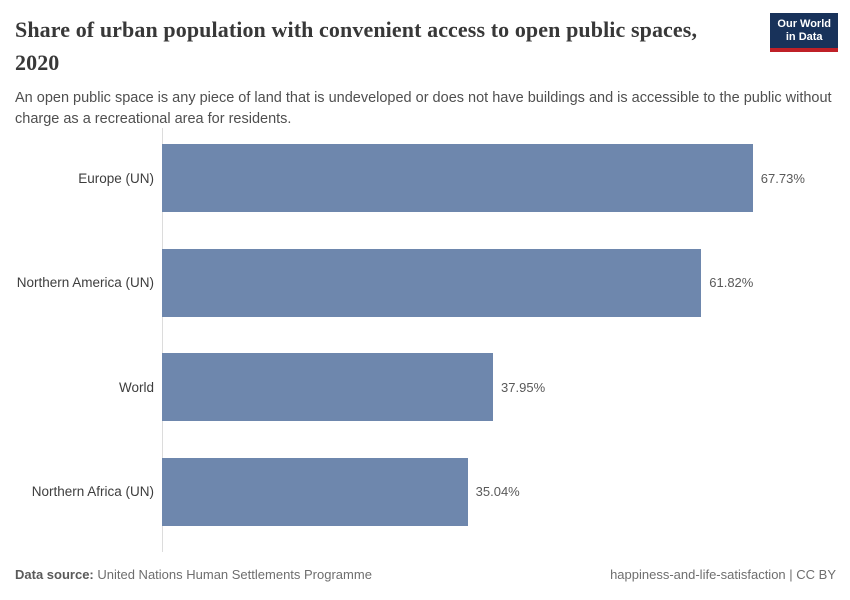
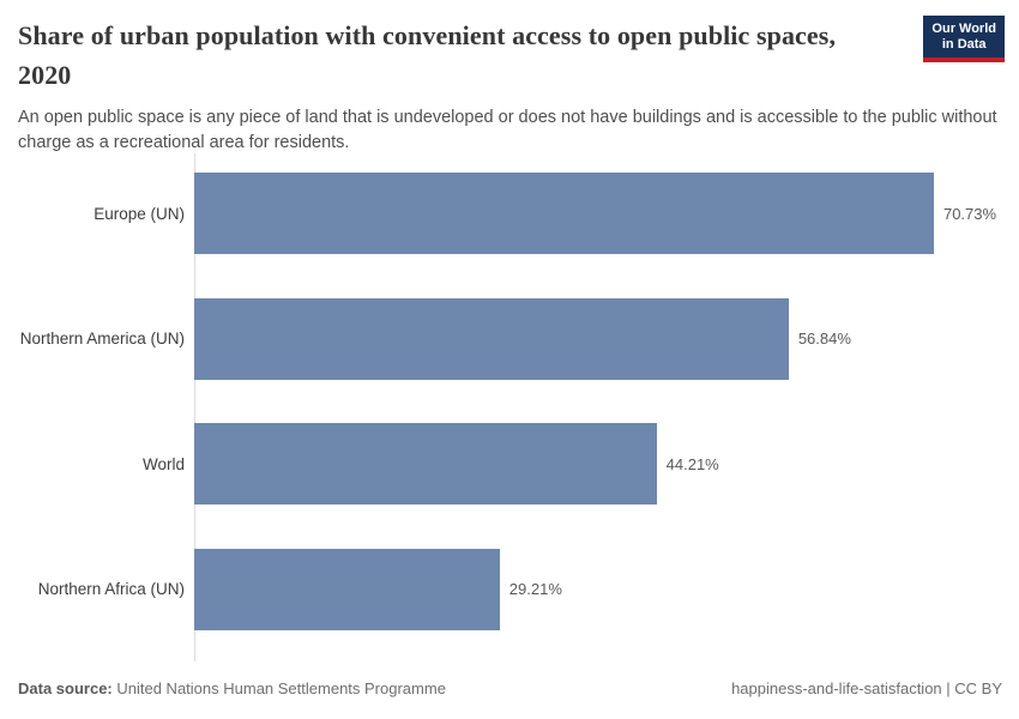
Europe (UN): 67.73% -> 70.73%
Northern America (UN): 61.82% -> 56.84%
World: 37.95% -> 44.21%
Northern Africa (UN): 35.04% -> 29.21%
